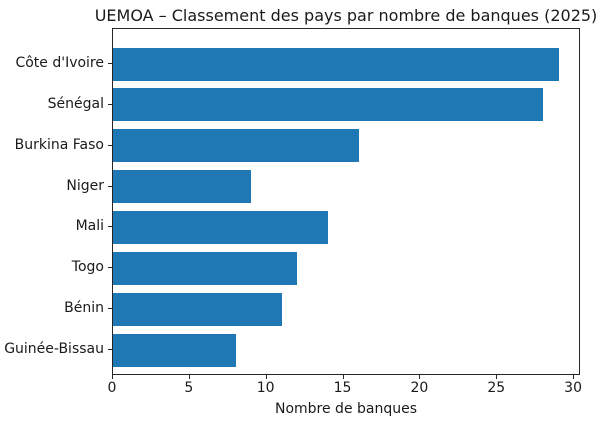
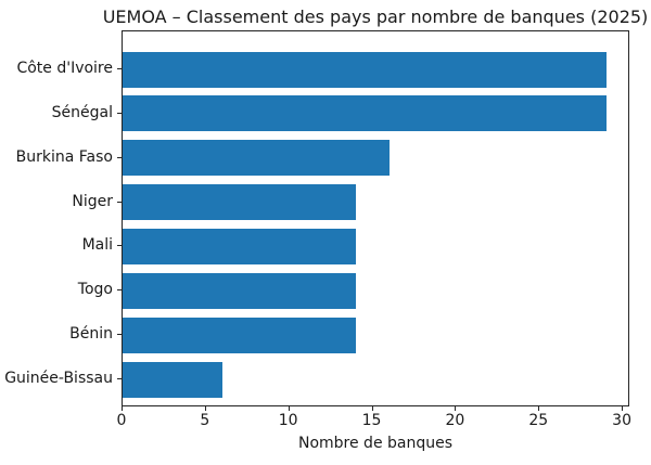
Sénégal: 28 -> 29
Niger: 9 -> 14
Togo: 12 -> 14
Bénin: 11 -> 14
Guinée-Bissau: 8 -> 6
